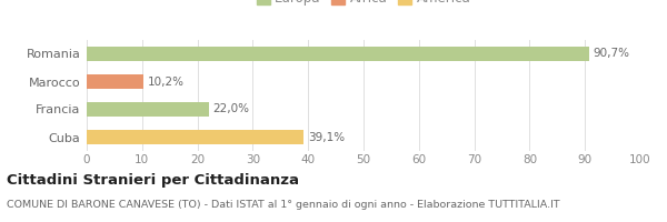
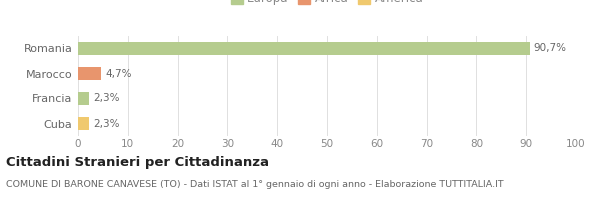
Marocco: 10,2% -> 4,7%
Francia: 22,0% -> 2,3%
Cuba: 39,1% -> 2,3%
